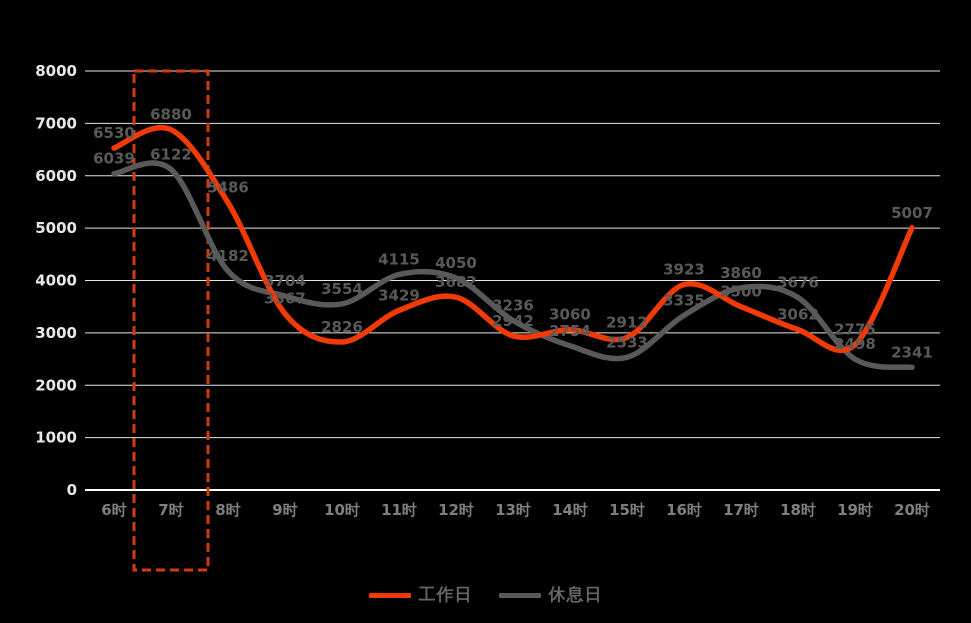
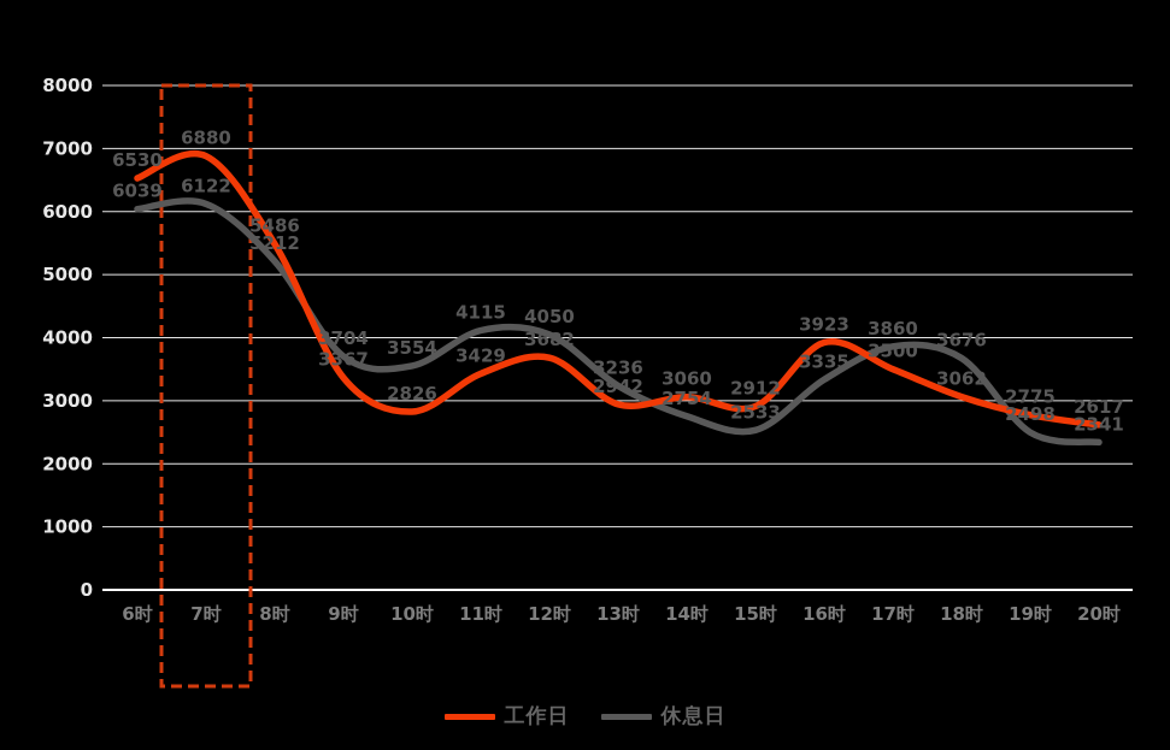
休息日/8时: 4182 -> 5212
工作日/20时: 5007 -> 2617
